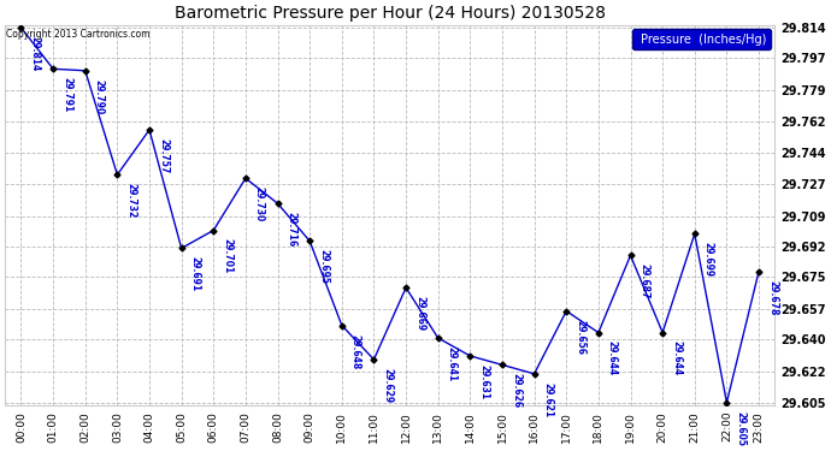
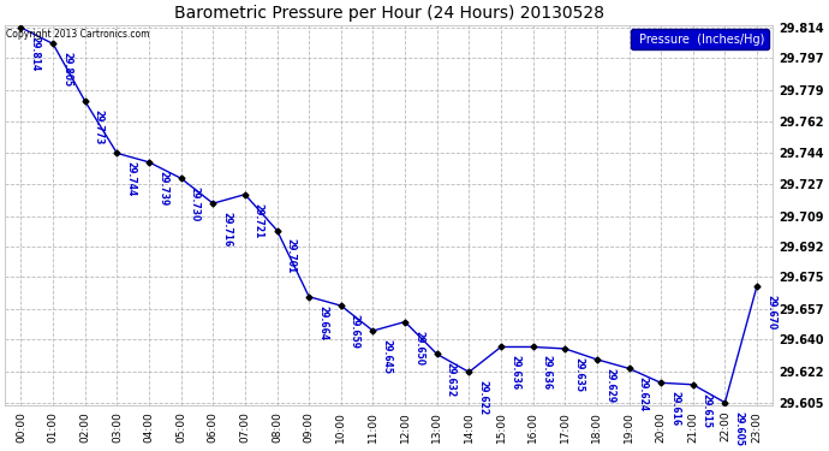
01:00: 29.791 -> 29.805
02:00: 29.790 -> 29.773
03:00: 29.732 -> 29.744
04:00: 29.757 -> 29.739
05:00: 29.691 -> 29.730
06:00: 29.701 -> 29.716
07:00: 29.730 -> 29.721
08:00: 29.716 -> 29.701
09:00: 29.695 -> 29.664
10:00: 29.648 -> 29.659
11:00: 29.629 -> 29.645
12:00: 29.669 -> 29.650
13:00: 29.641 -> 29.632
14:00: 29.631 -> 29.622
15:00: 29.626 -> 29.636
16:00: 29.621 -> 29.636
17:00: 29.656 -> 29.635
18:00: 29.644 -> 29.629
19:00: 29.687 -> 29.624
20:00: 29.644 -> 29.616
21:00: 29.699 -> 29.615
23:00: 29.678 -> 29.670
